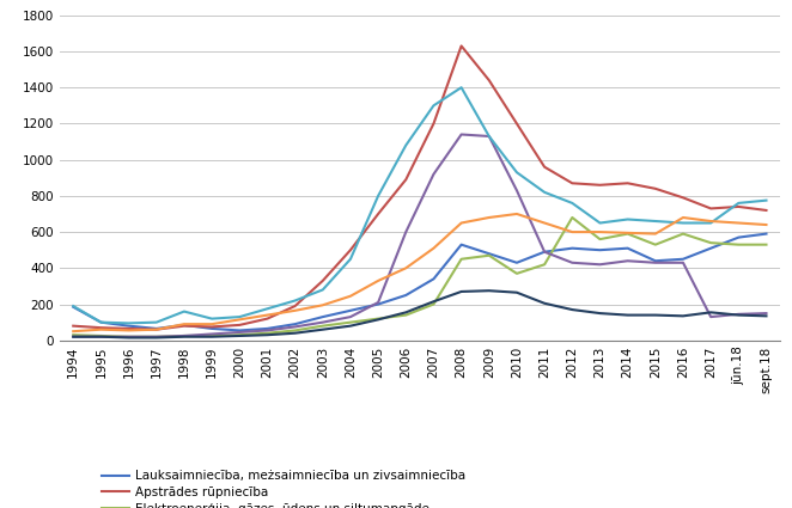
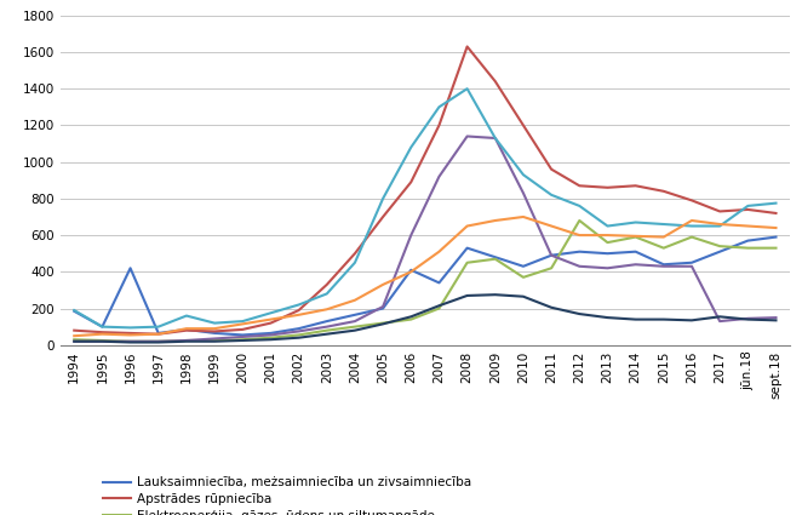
Lauksaimniecība, meżsaimniecība un zivsaimniecība/1996: 80 -> 420
Lauksaimniecība, meżsaimniecība un zivsaimniecība/2006: 250 -> 410
